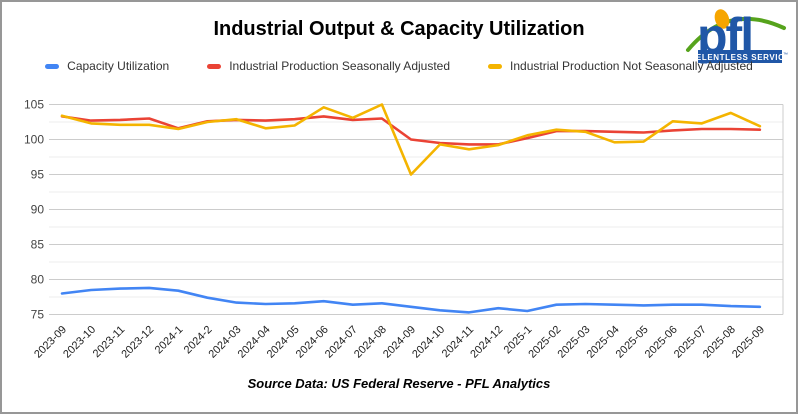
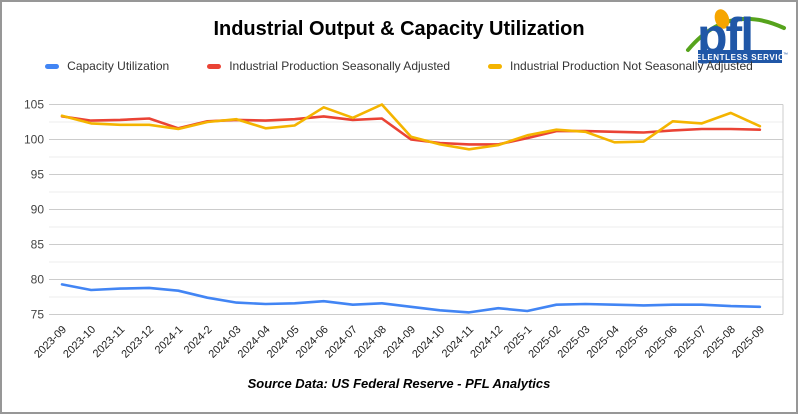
Capacity Utilization/2023-09: 78 -> 79
Industrial Production Not Seasonally Adjusted/2024-09: 95 -> 100
